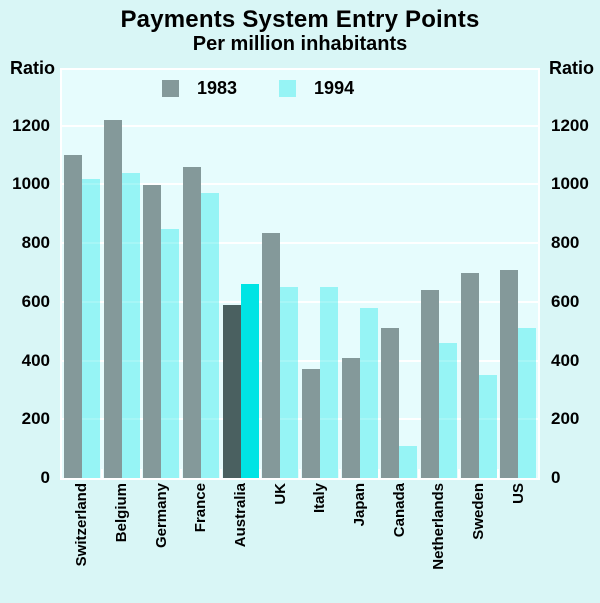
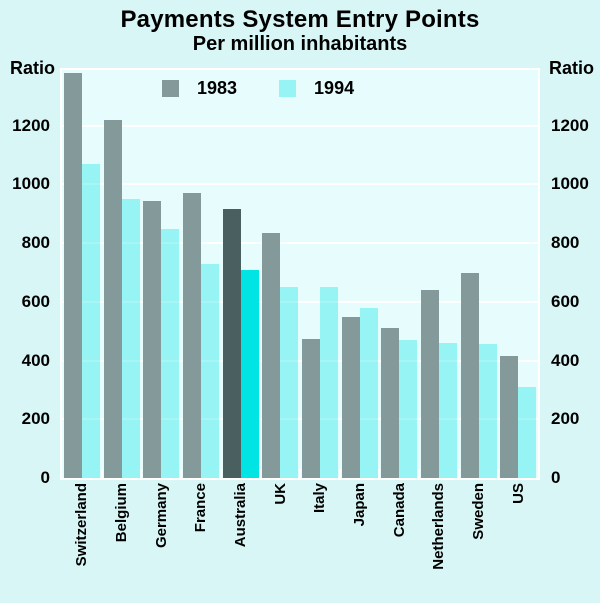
1983/Switzerland: 1100 -> 1380
1994/Switzerland: 1020 -> 1070
1994/Belgium: 1040 -> 950
1983/Germany: 1000 -> 940
1983/France: 1060 -> 970
1994/France: 970 -> 730
1983/Australia: 590 -> 920
1994/Australia: 660 -> 710
1983/Italy: 370 -> 480
1983/Japan: 410 -> 550
1994/Canada: 110 -> 470
1994/Sweden: 350 -> 460
1983/US: 710 -> 420
1994/US: 510 -> 310
